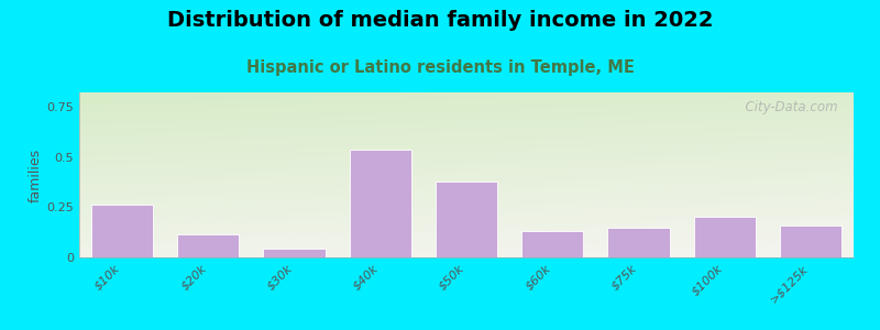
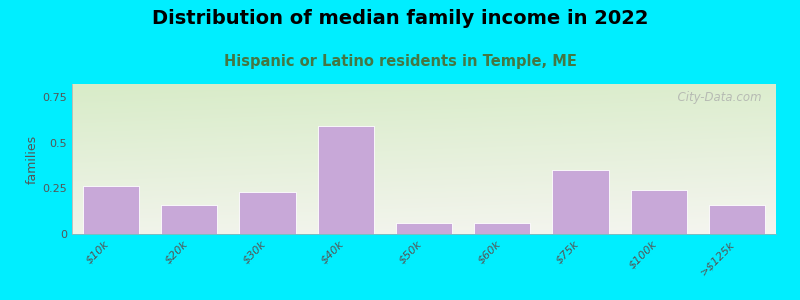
$20k: 0.12 -> 0.16
$30k: 0.04 -> 0.23
$40k: 0.54 -> 0.59
$50k: 0.38 -> 0.06
$60k: 0.13 -> 0.06
$75k: 0.14 -> 0.35
$100k: 0.20 -> 0.24
